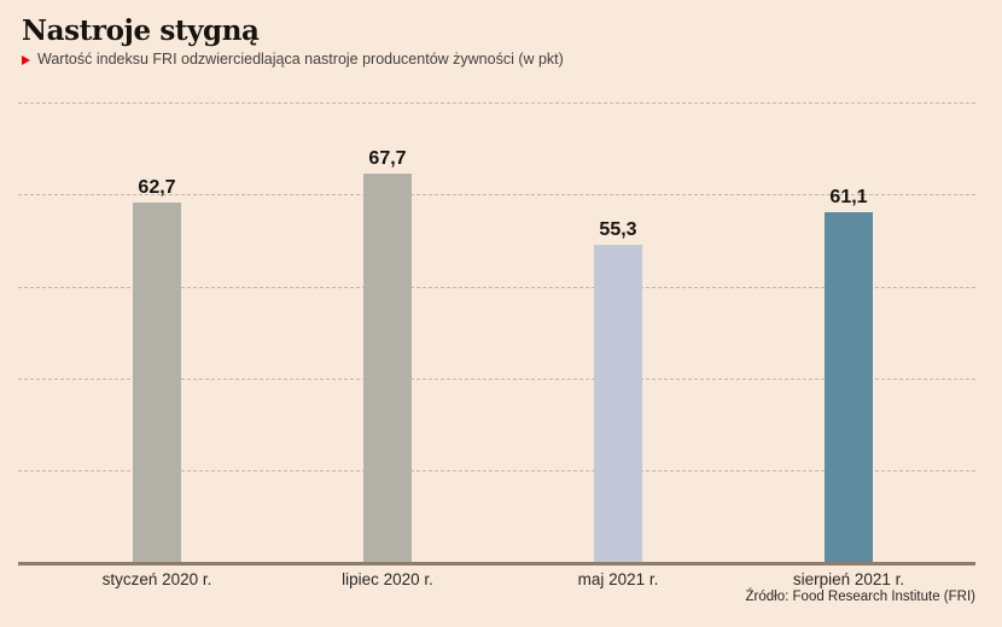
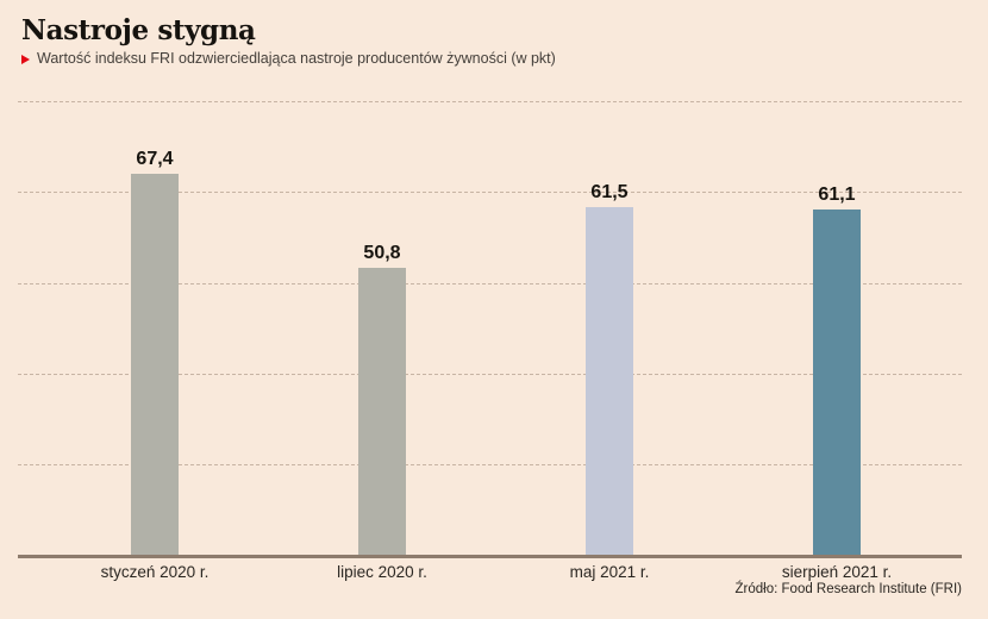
styczeń 2020 r.: 62,7 -> 67,4
lipiec 2020 r.: 67,7 -> 50,8
maj 2021 r.: 55,3 -> 61,5
